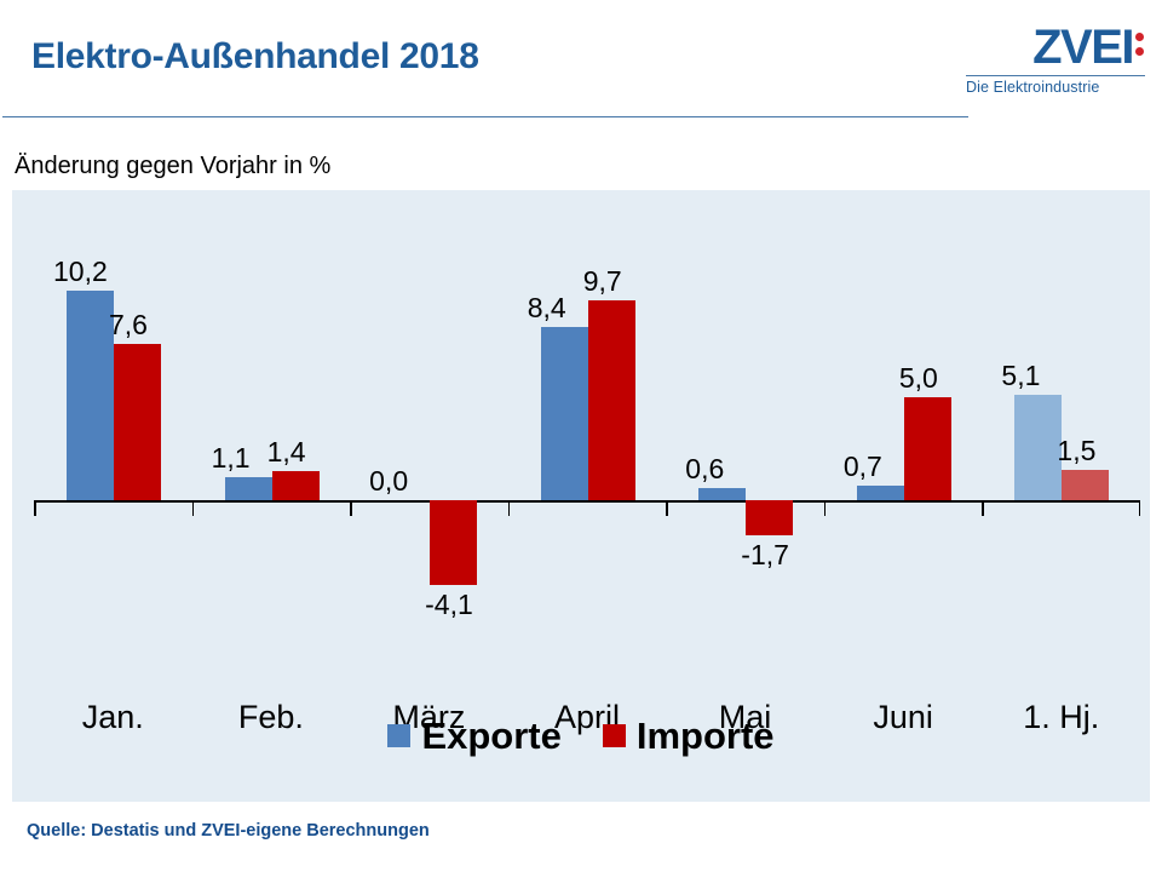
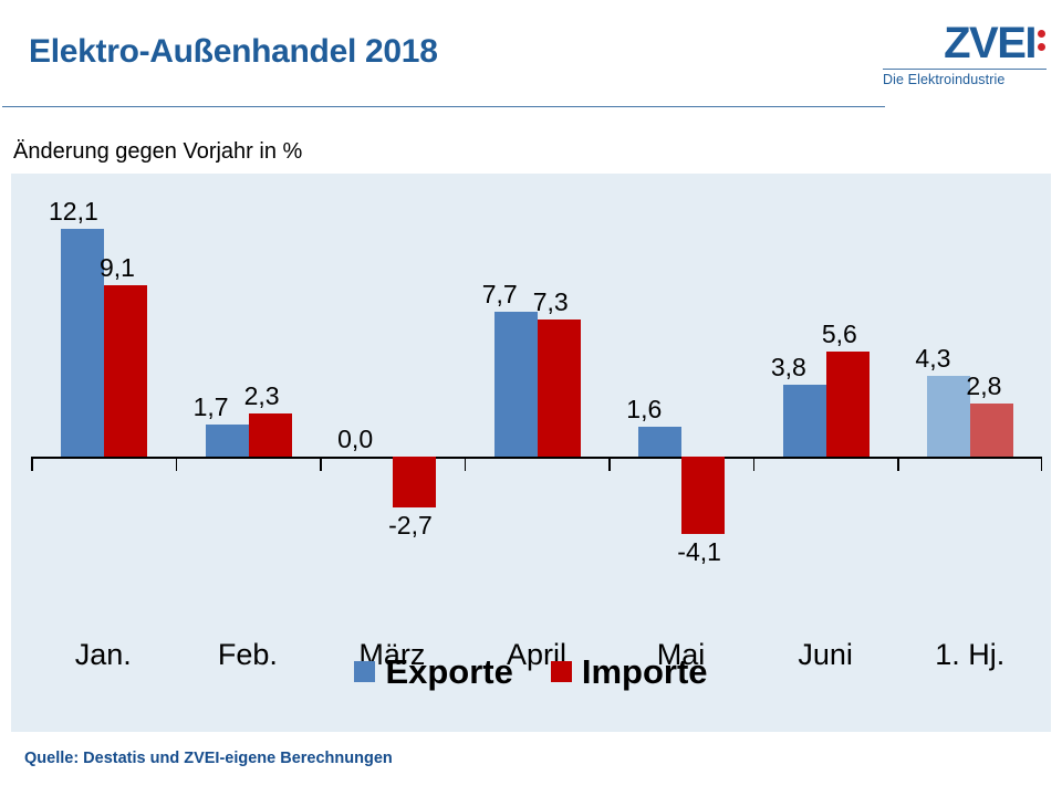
Exporte/Jan.: 10,2 -> 12,1
Importe/Jan.: 7,6 -> 9,1
Exporte/Feb.: 1,1 -> 1,7
Importe/Feb.: 1,4 -> 2,3
Importe/März: -4,1 -> -2,7
Exporte/April: 8,4 -> 7,7
Importe/April: 9,7 -> 7,3
Exporte/Mai: 0,6 -> 1,6
Importe/Mai: -1,7 -> -4,1
Exporte/Juni: 0,7 -> 3,8
Importe/Juni: 5,0 -> 5,6
Exporte/1. Hj.: 5,1 -> 4,3
Importe/1. Hj.: 1,5 -> 2,8
